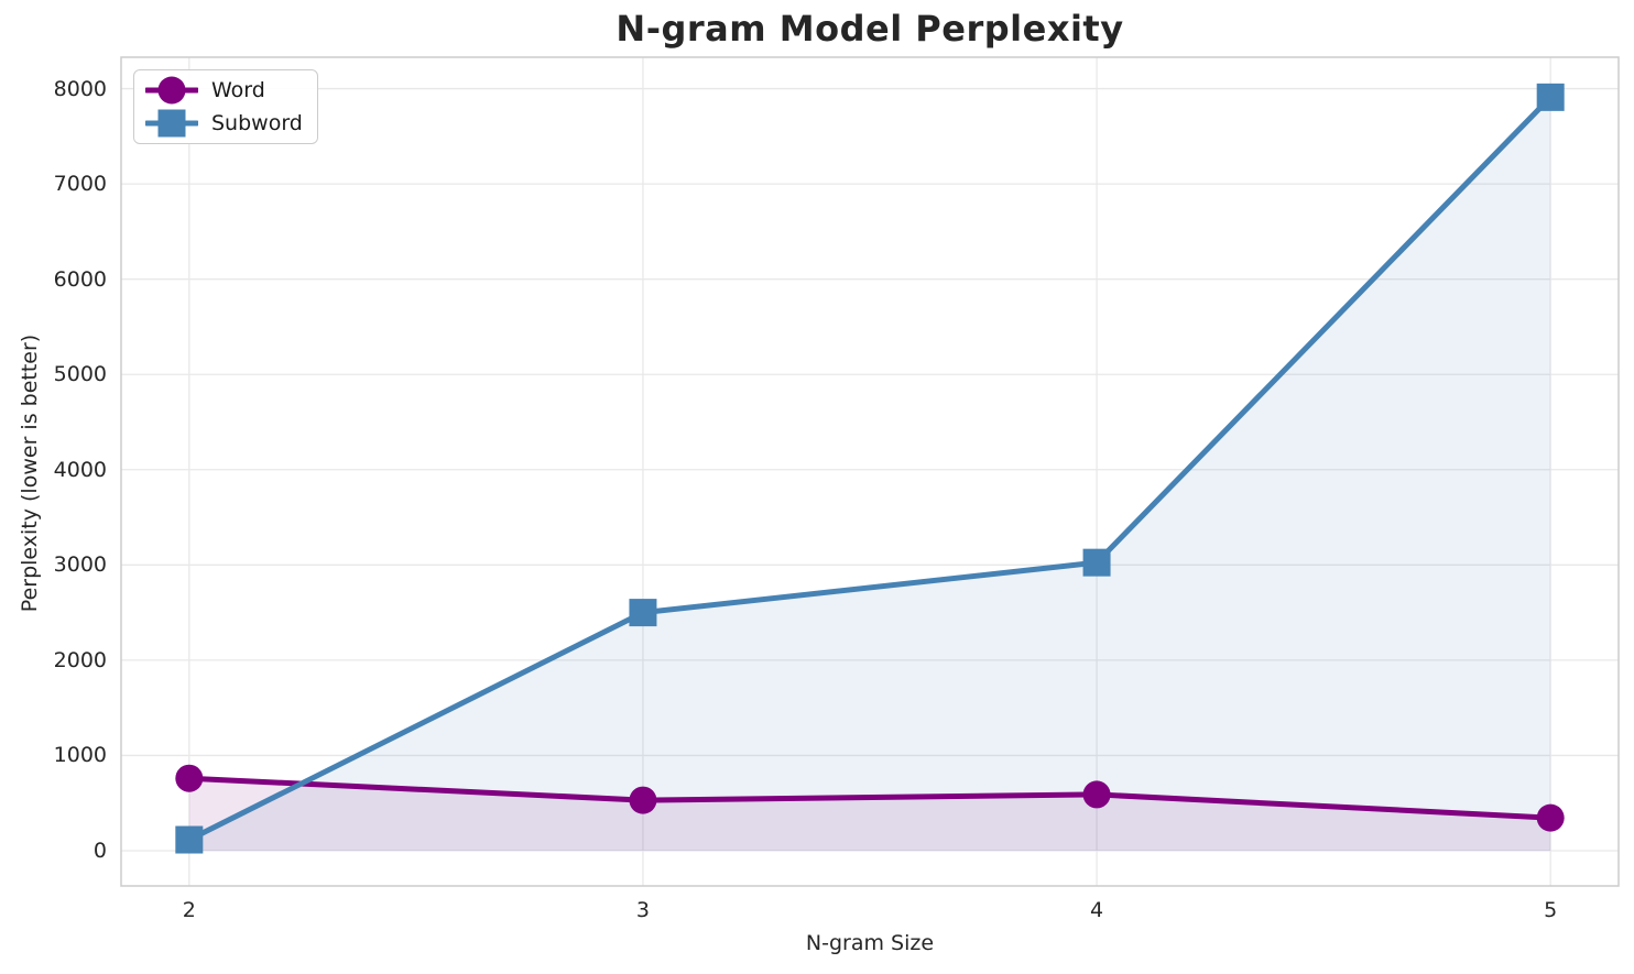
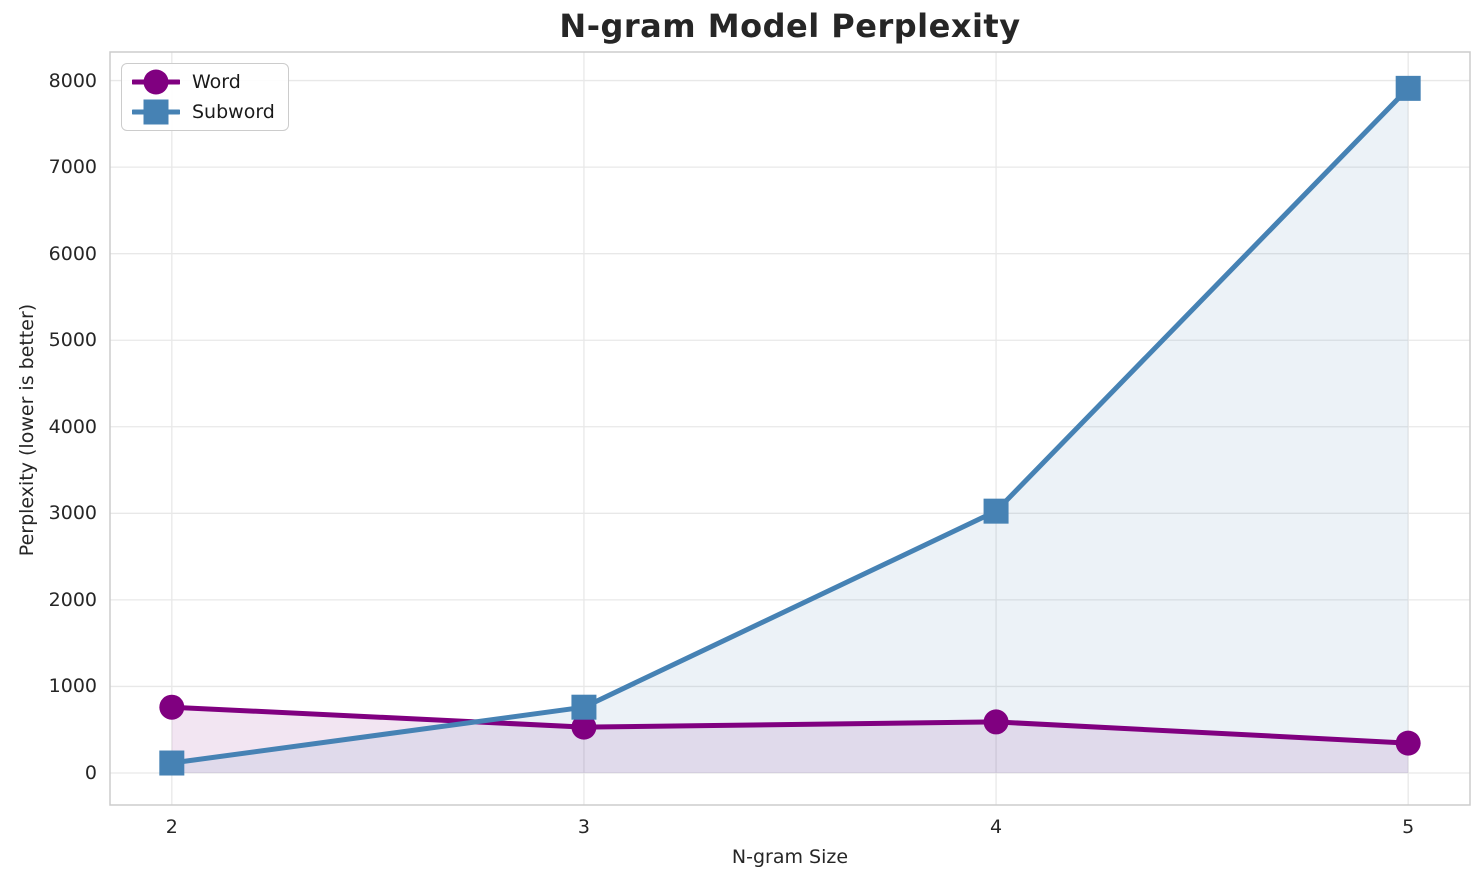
Subword/3: 2500 -> 800
